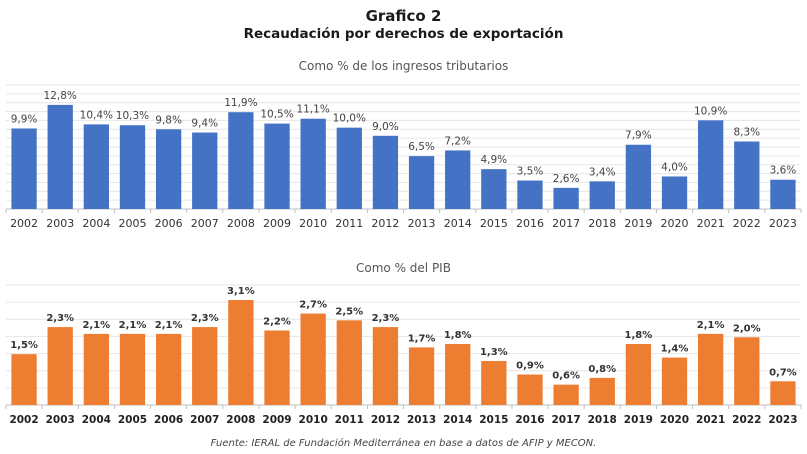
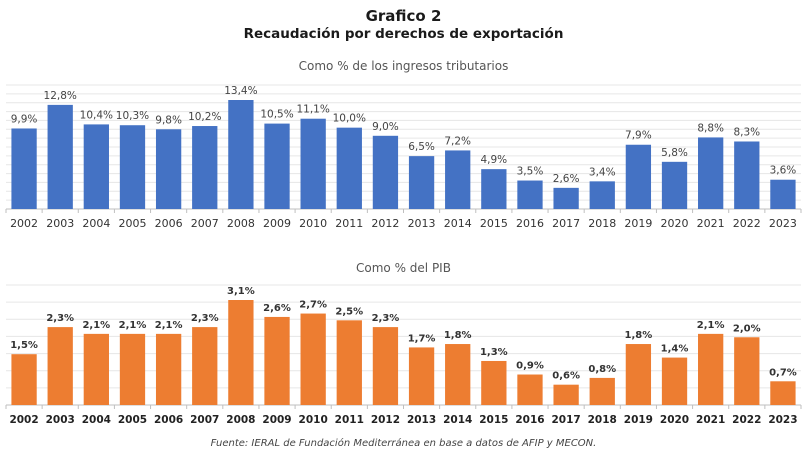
Como % de los ingresos tributarios/2007: 9,4% -> 10,2%
Como % de los ingresos tributarios/2008: 11,9% -> 13,4%
Como % de los ingresos tributarios/2020: 4,0% -> 5,8%
Como % de los ingresos tributarios/2021: 10,9% -> 8,8%
Como % del PIB/2009: 2,2% -> 2,6%
